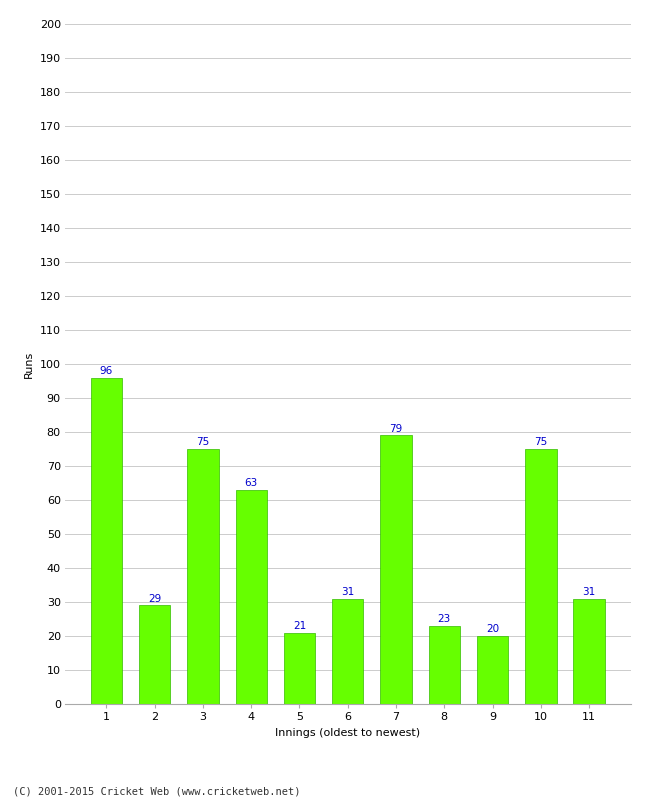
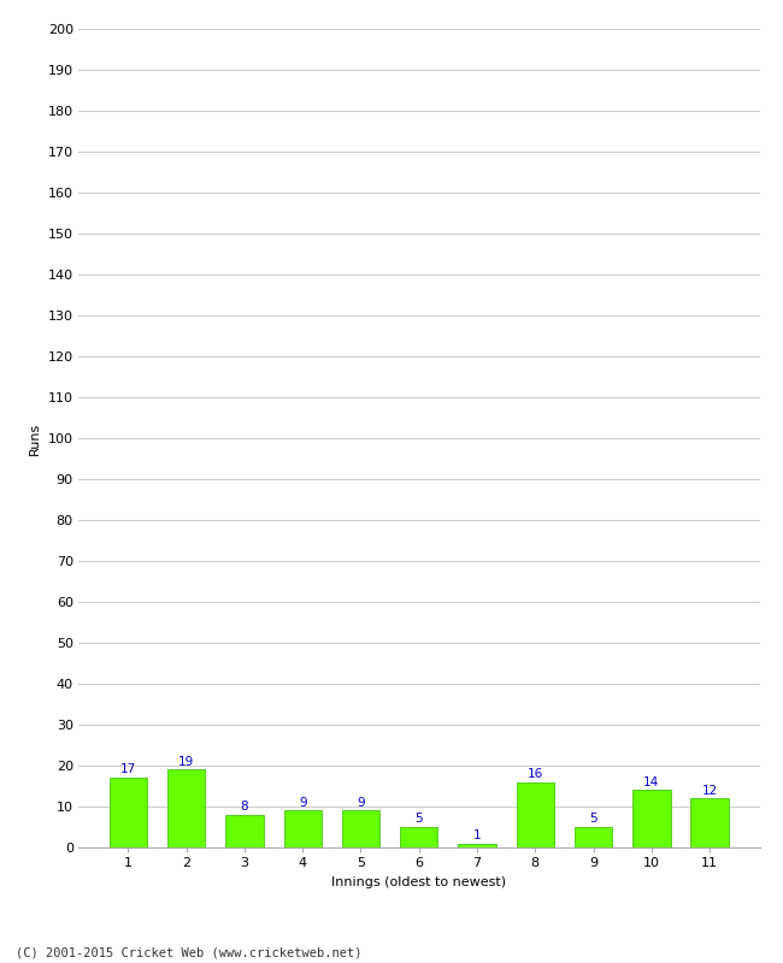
1: 96 -> 17
2: 29 -> 19
3: 75 -> 8
4: 63 -> 9
5: 21 -> 9
6: 31 -> 5
7: 79 -> 1
8: 23 -> 16
9: 20 -> 5
10: 75 -> 14
11: 31 -> 12
